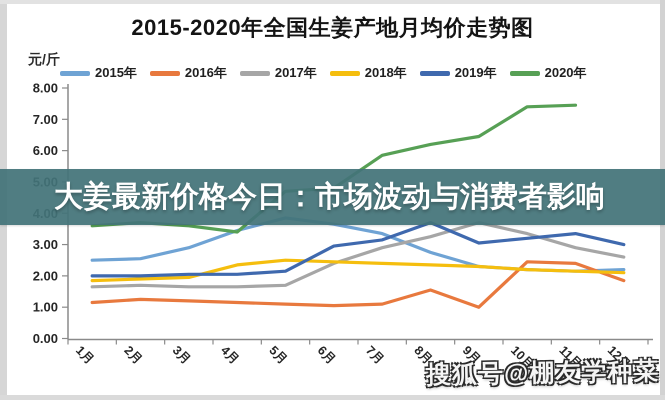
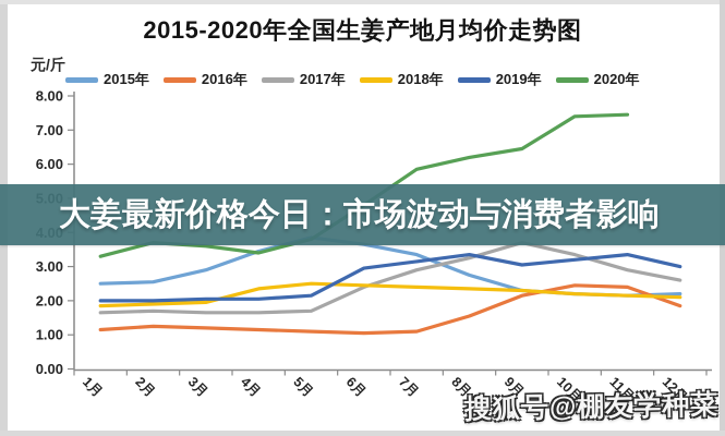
2020年/1月: 3.6 -> 3.3
2020年/5月: 4.7 -> 3.8
2019年/8月: 3.7 -> 3.4
2016年/9月: 1.0 -> 2.1
